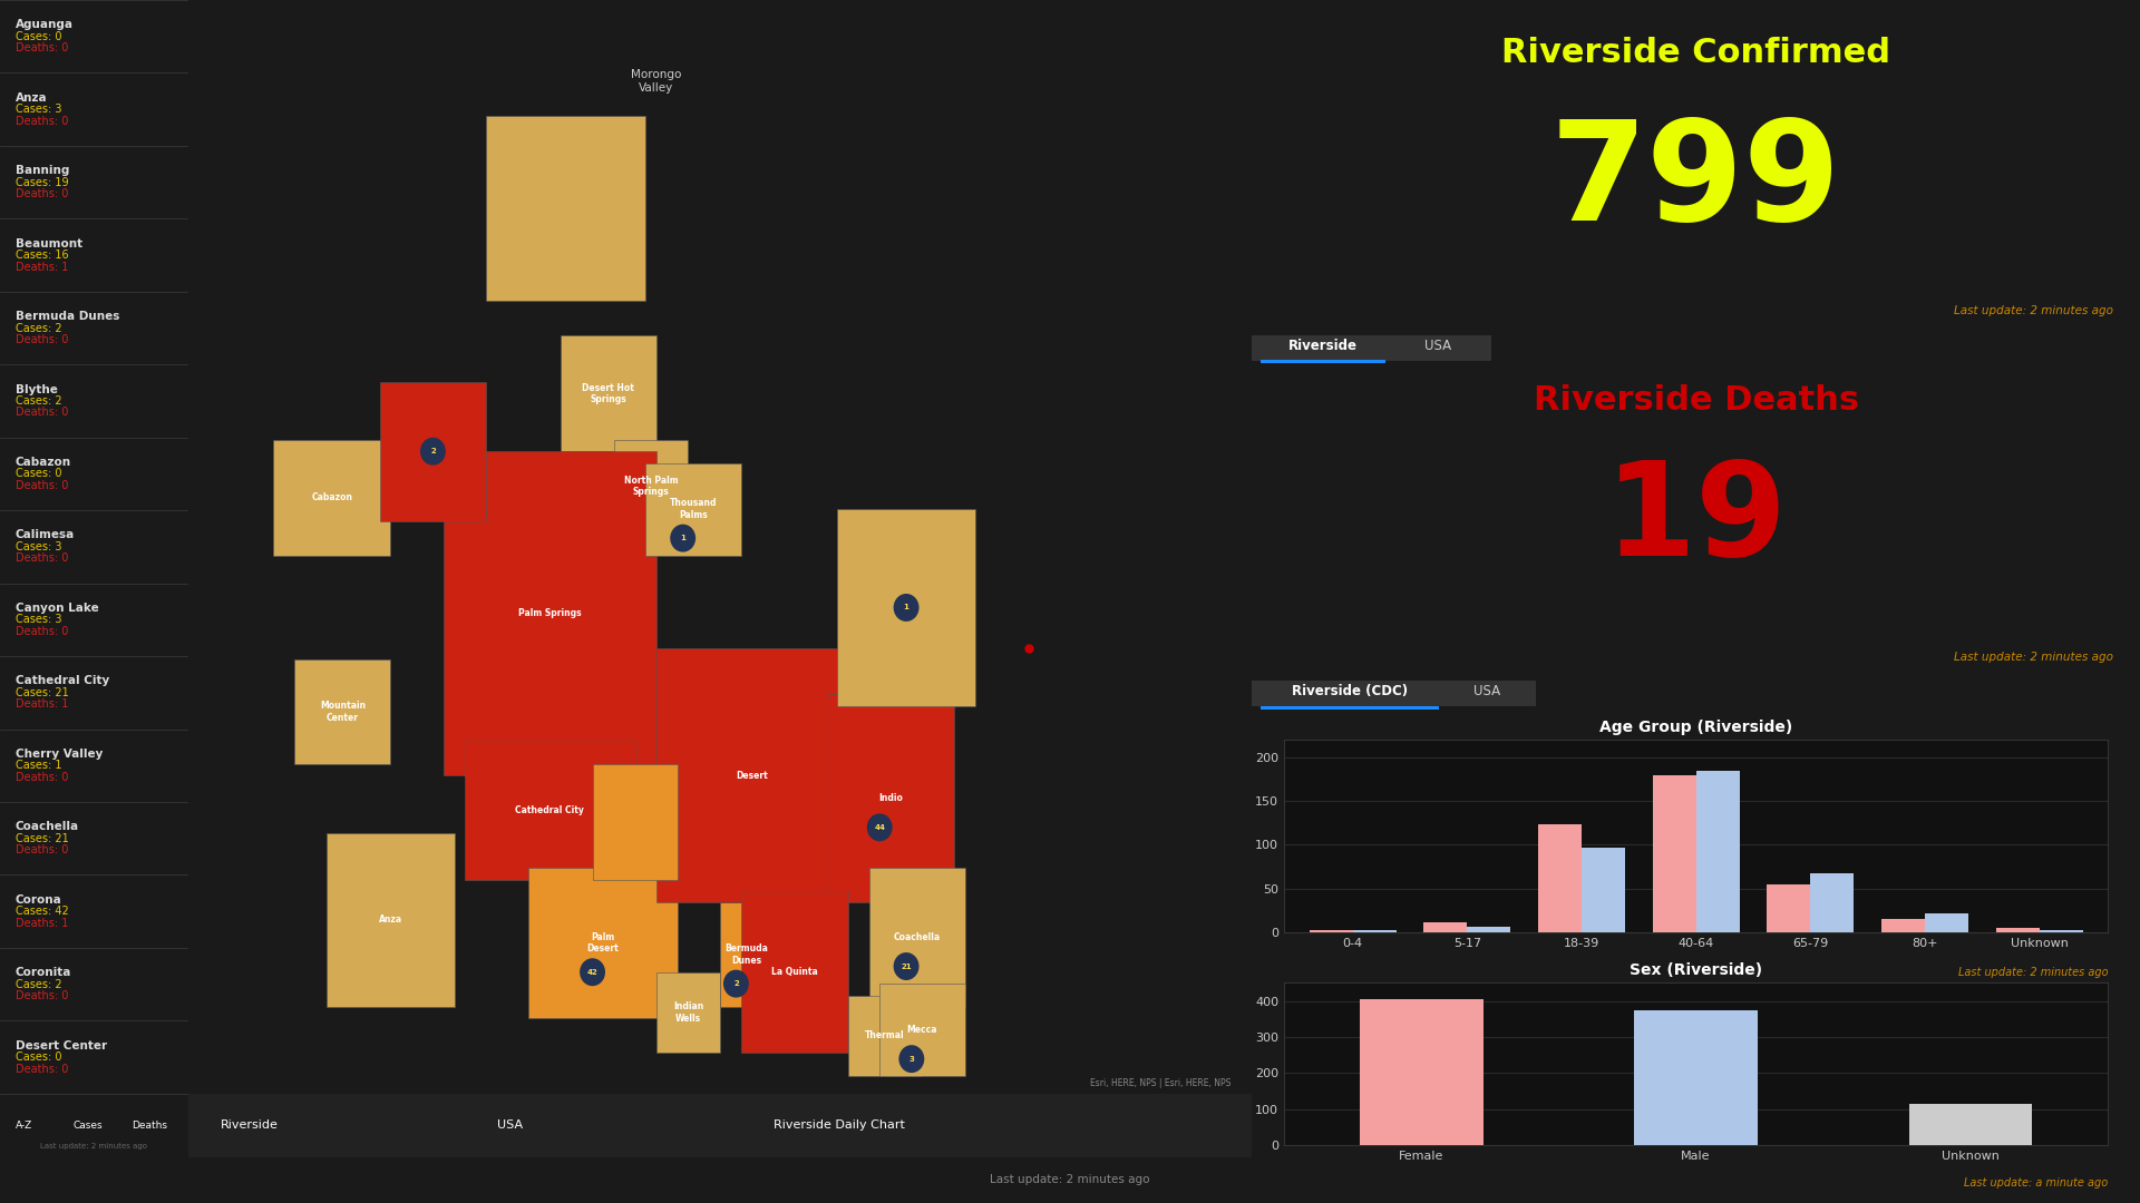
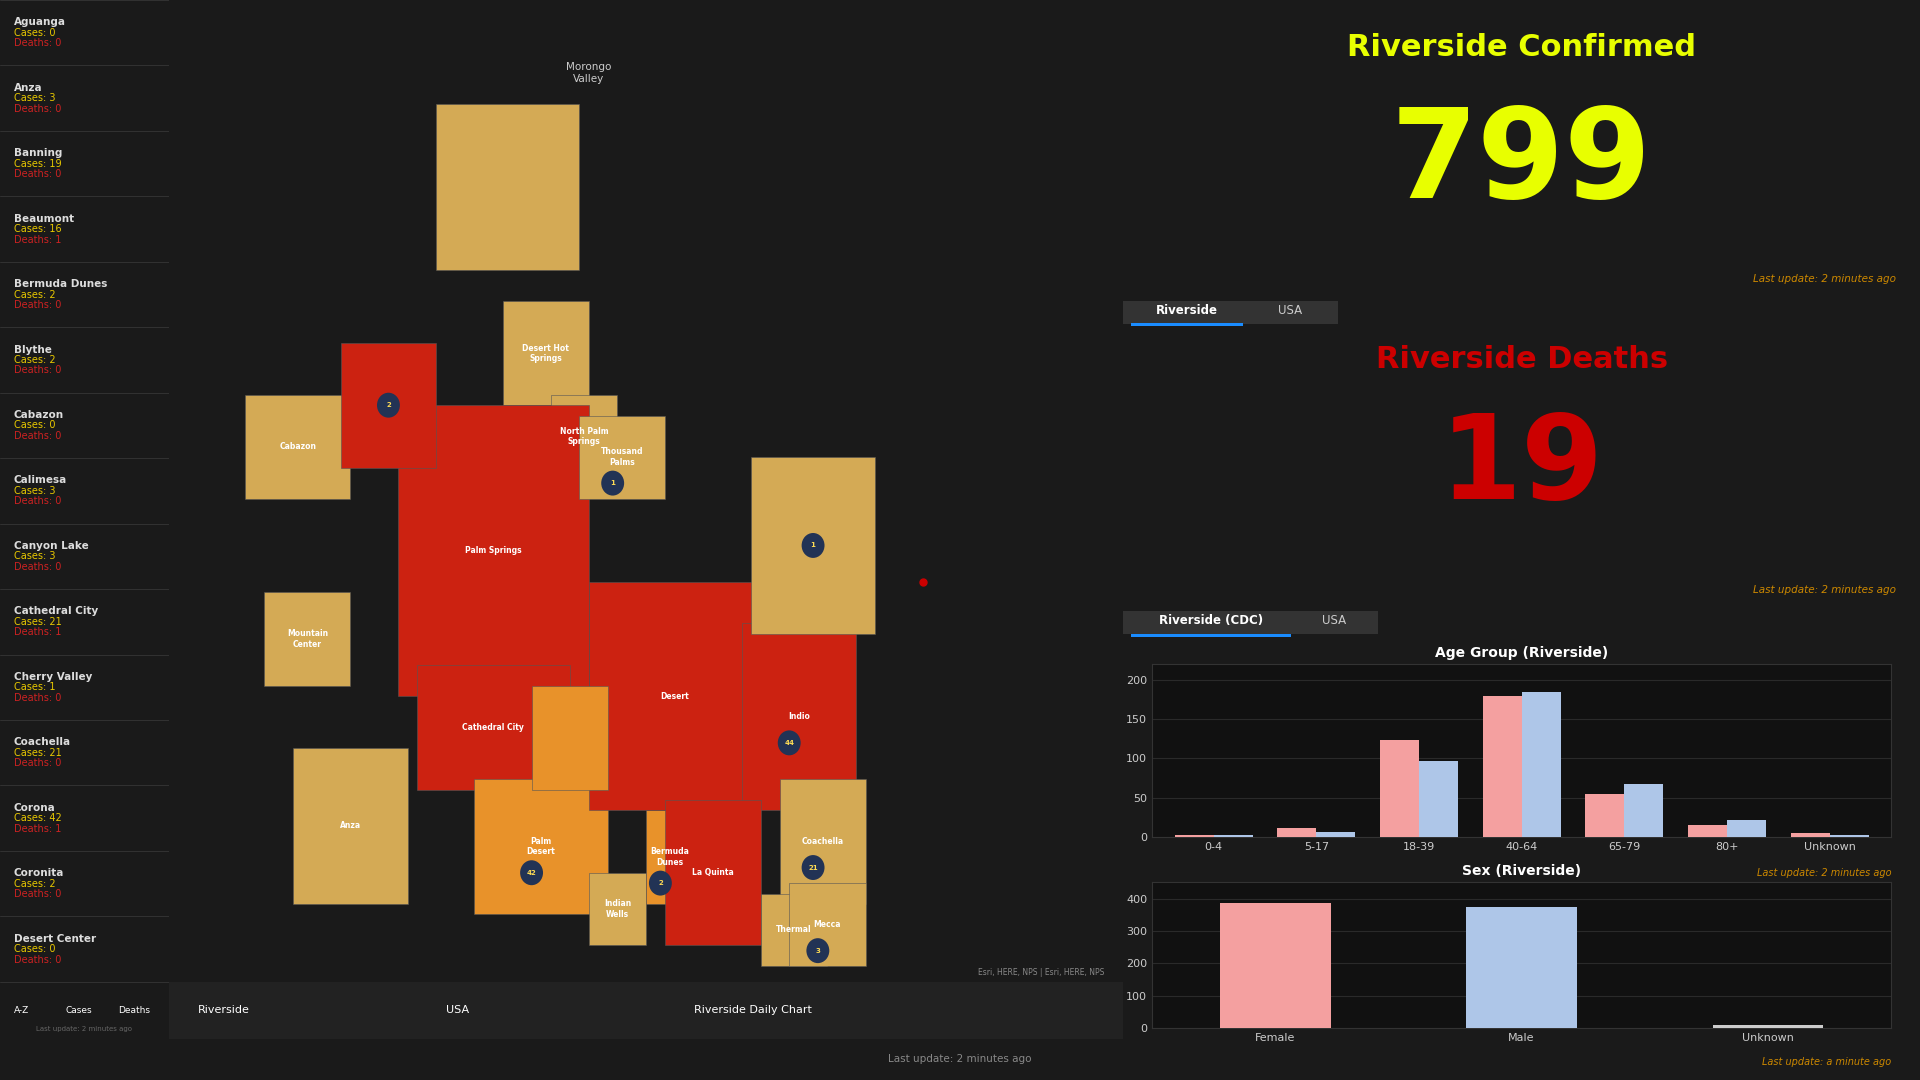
Sex (Riverside)/Female: 405 -> 385
Sex (Riverside)/Unknown: 115 -> 10
